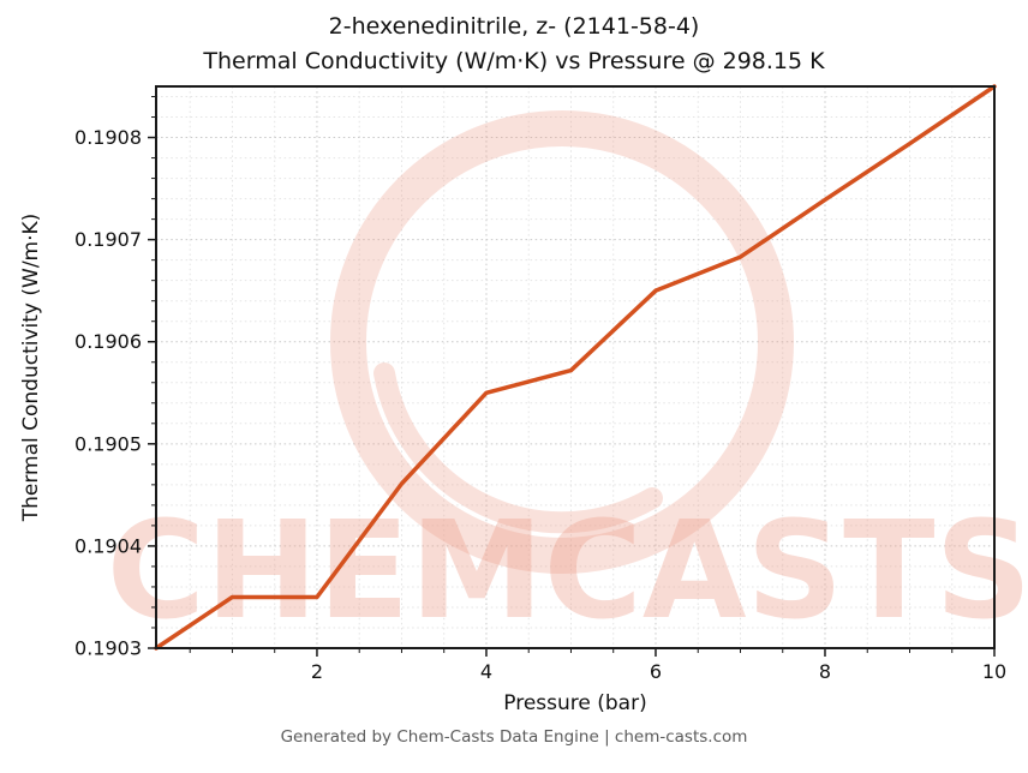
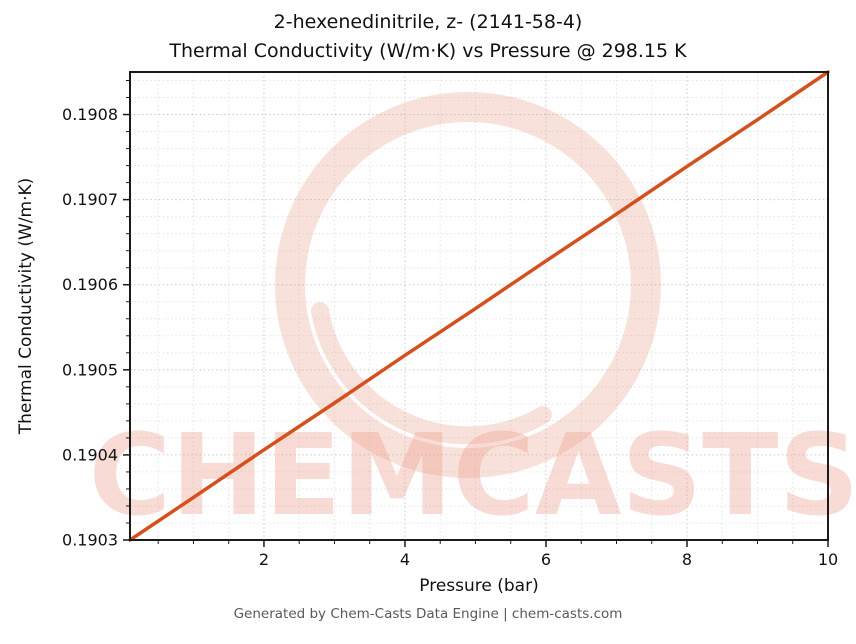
2: 0.19035 -> 0.19041
4: 0.19055 -> 0.19052
6: 0.19065 -> 0.19063
